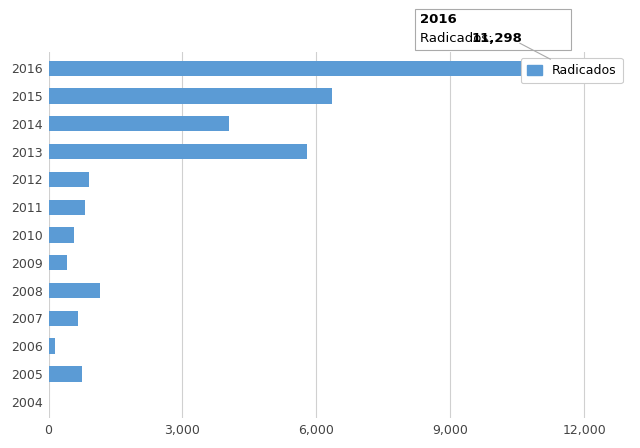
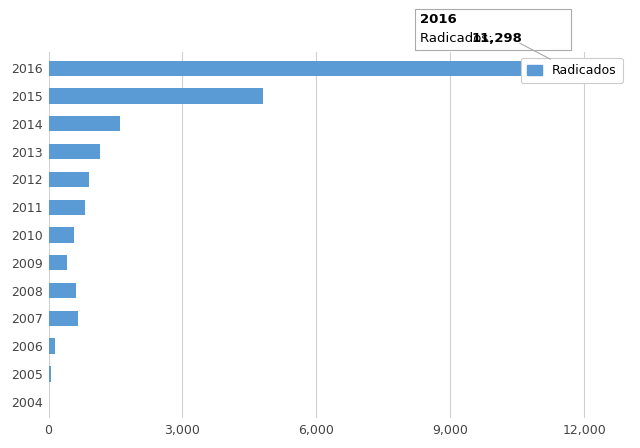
2015: 6,350 -> 4,800
2014: 4,050 -> 1,600
2013: 5,800 -> 1,150
2008: 1,150 -> 620
2005: 750 -> 60
